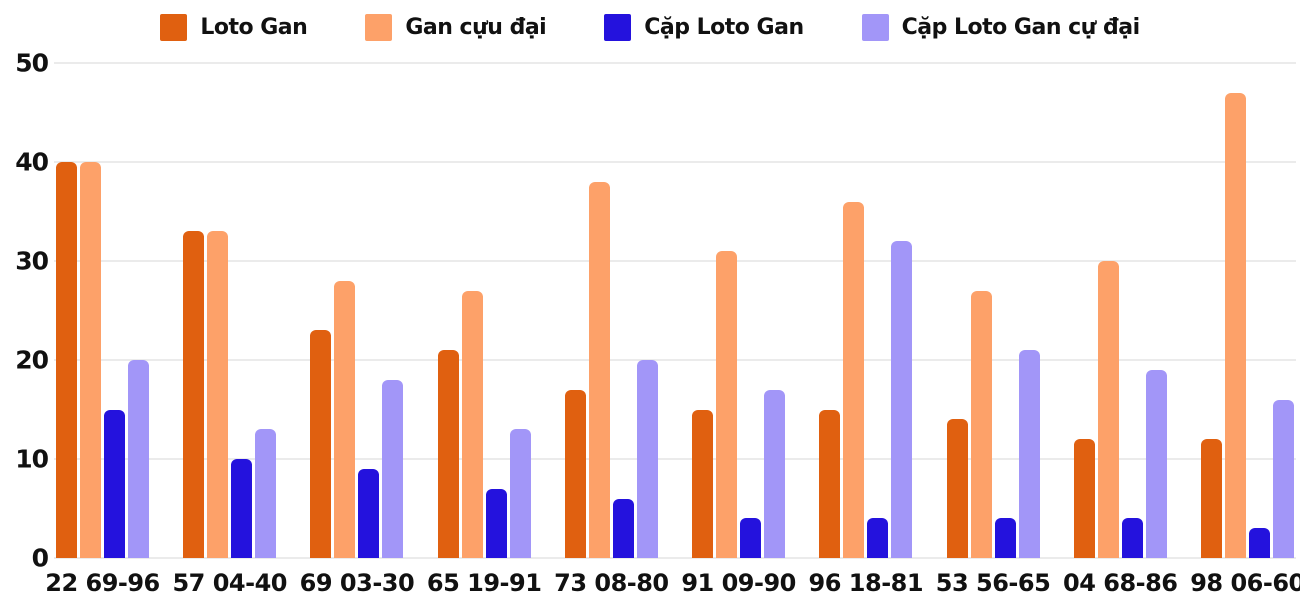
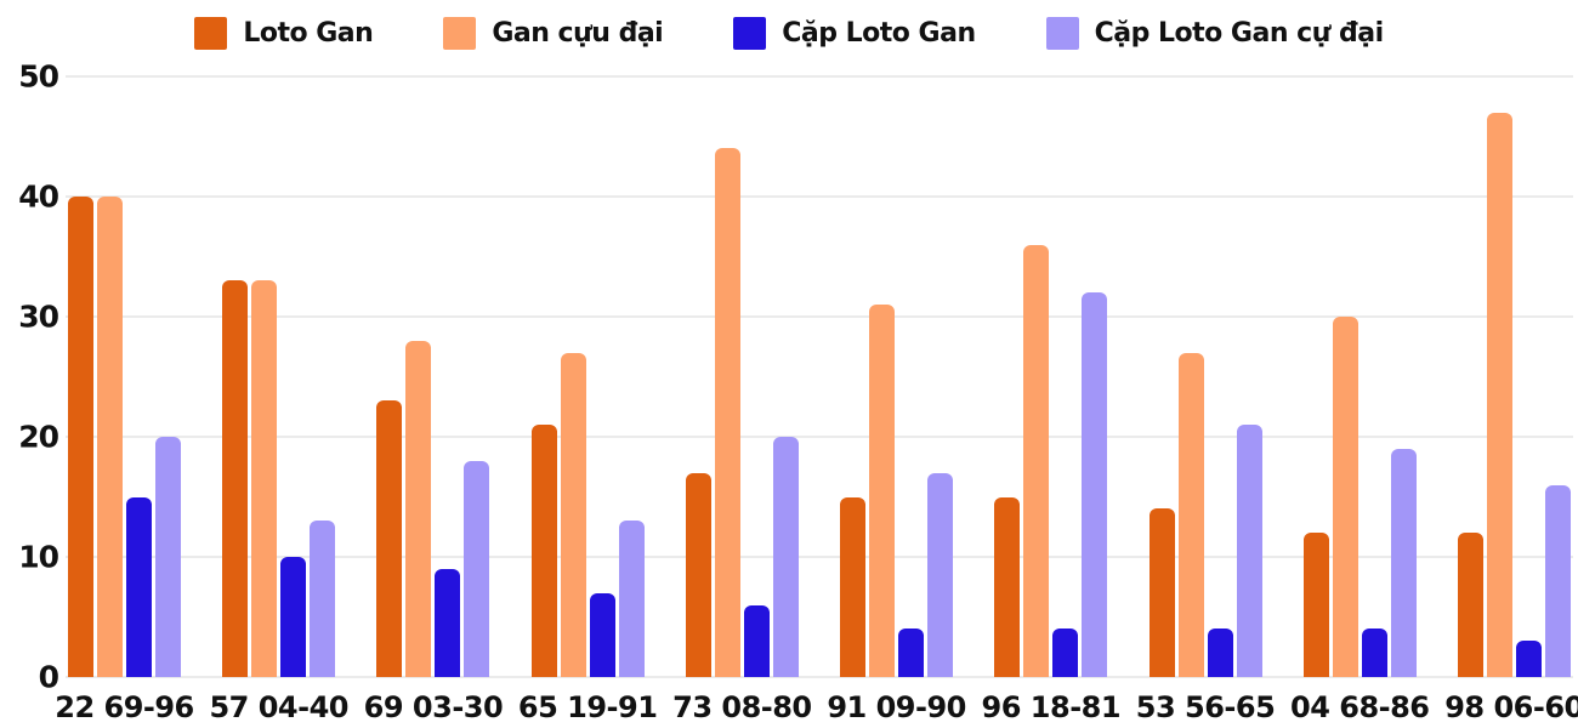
Gan cựu đại/73 08-80: 38 -> 44
